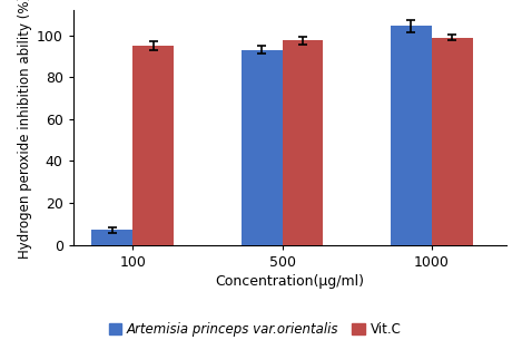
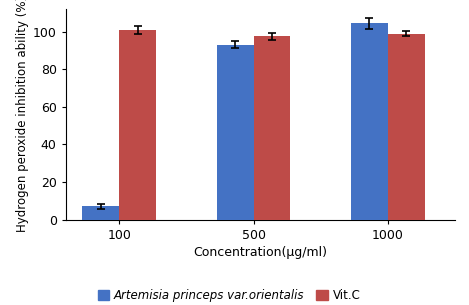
Vit.C/100: 95 -> 101
